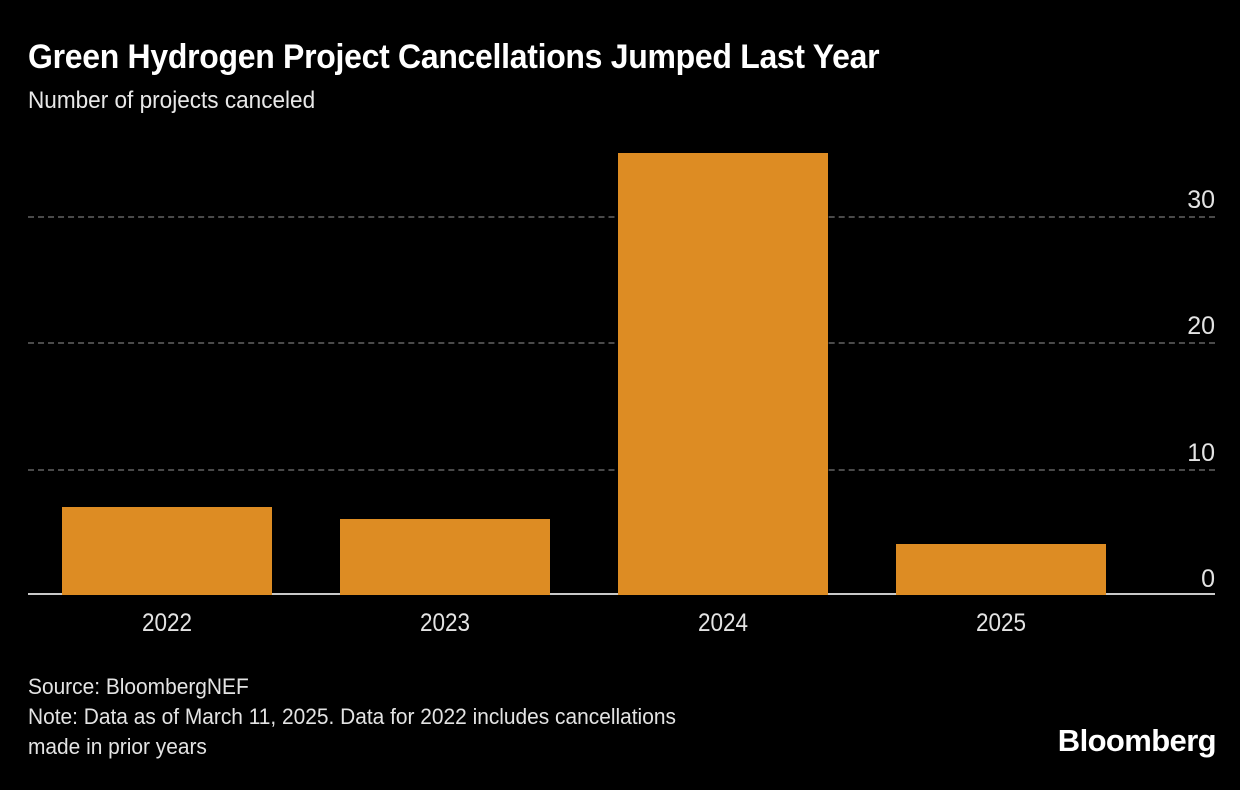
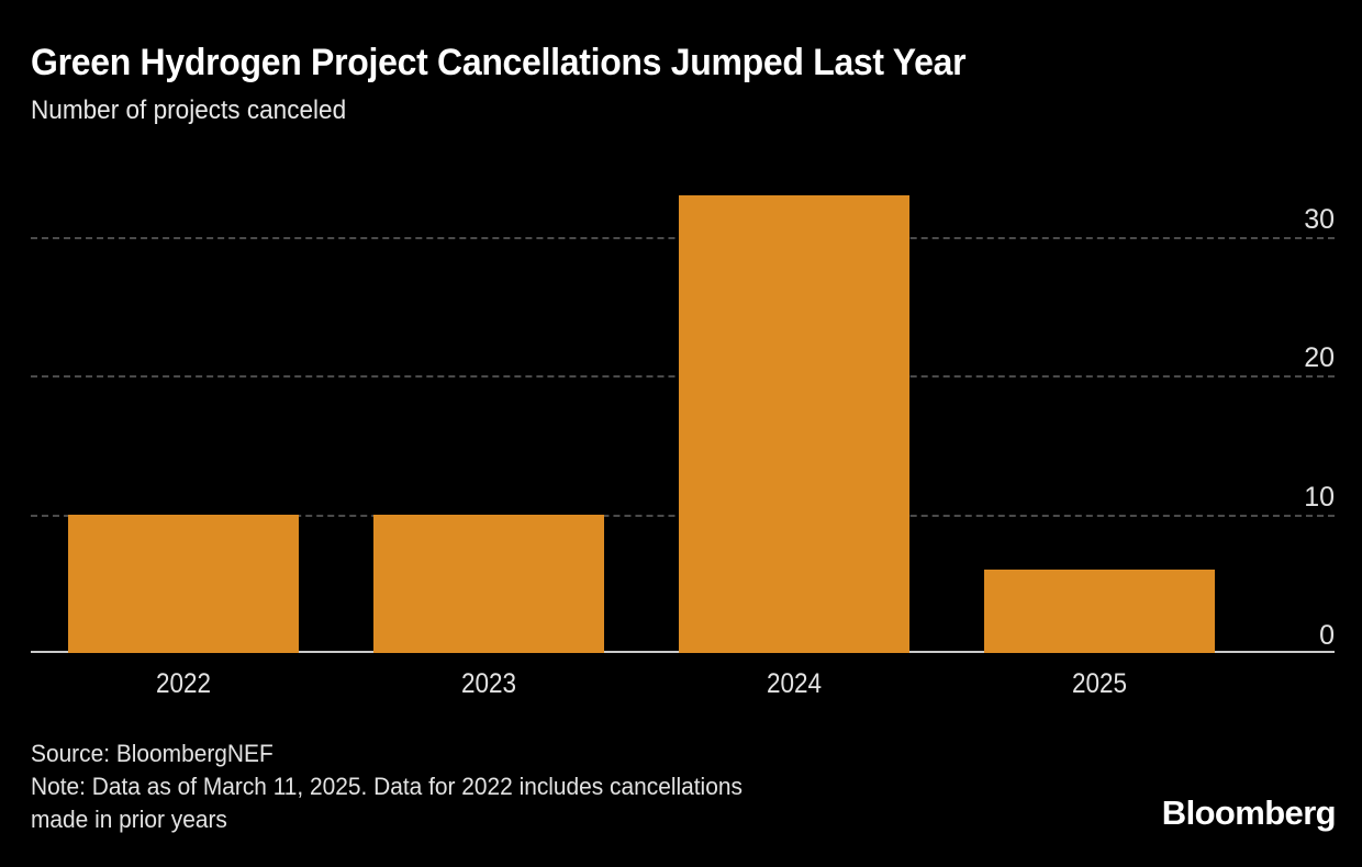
2022: 7 -> 10
2023: 6 -> 10
2024: 35 -> 33
2025: 4 -> 6
